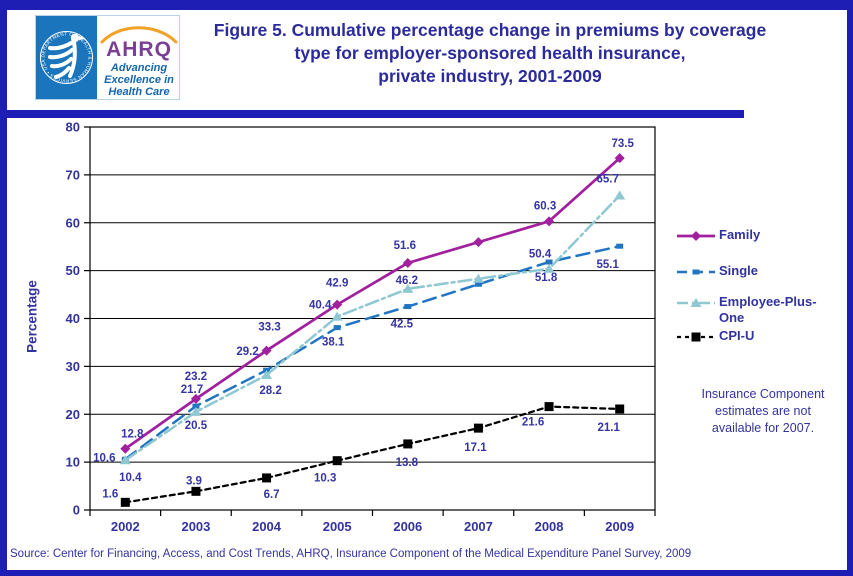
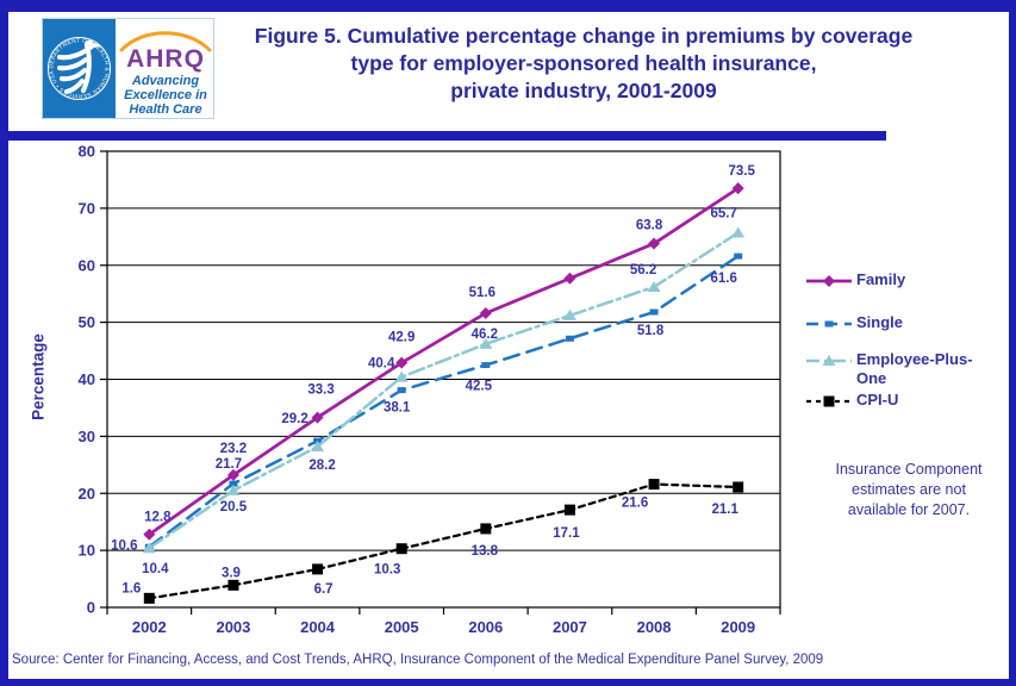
Family/2008: 60.3 -> 63.8
Employee-Plus-One/2008: 50.4 -> 56.2
Single/2009: 55.1 -> 61.6
